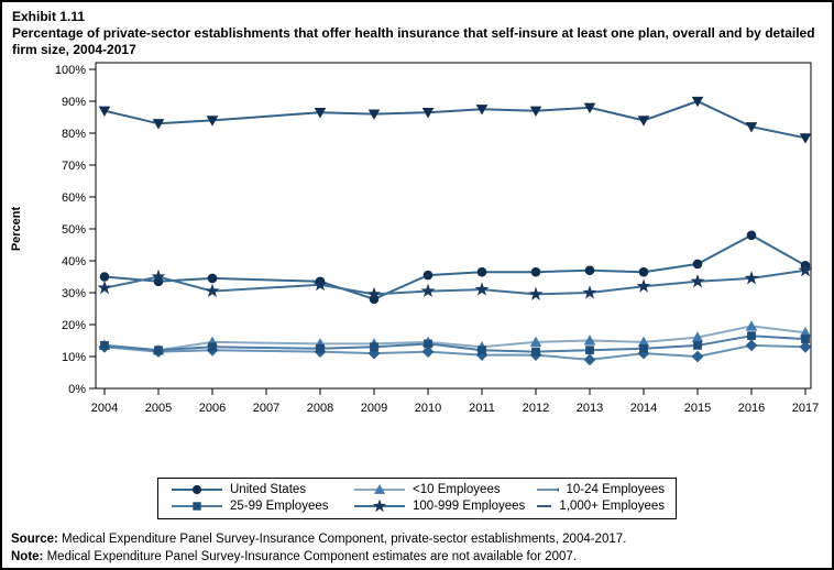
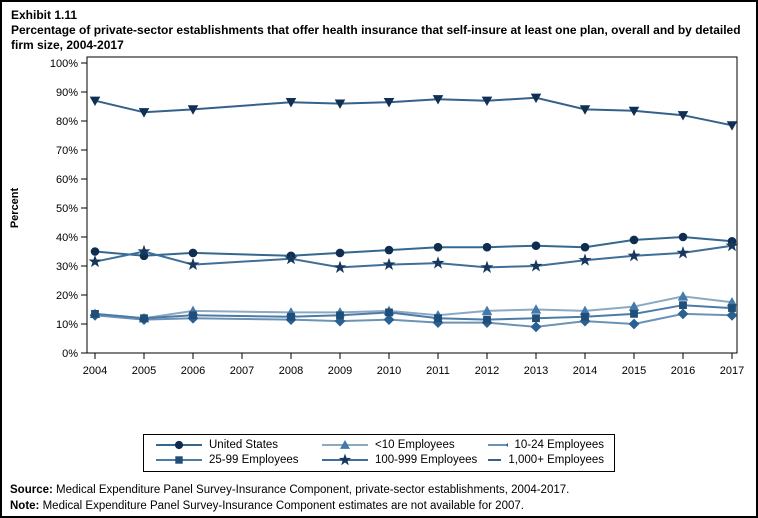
United States/2009: 28% -> 34%
1,000+ Employees/2015: 90% -> 84%
United States/2016: 48% -> 40%
